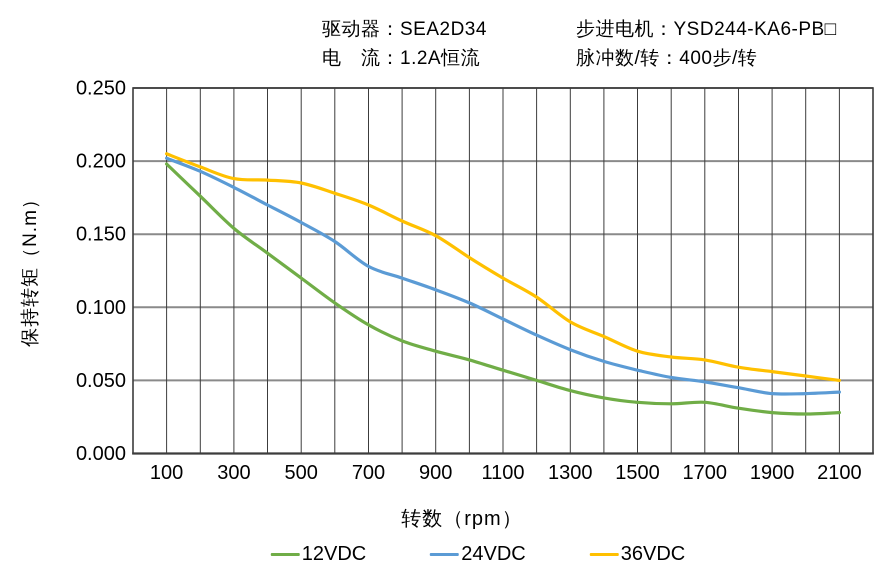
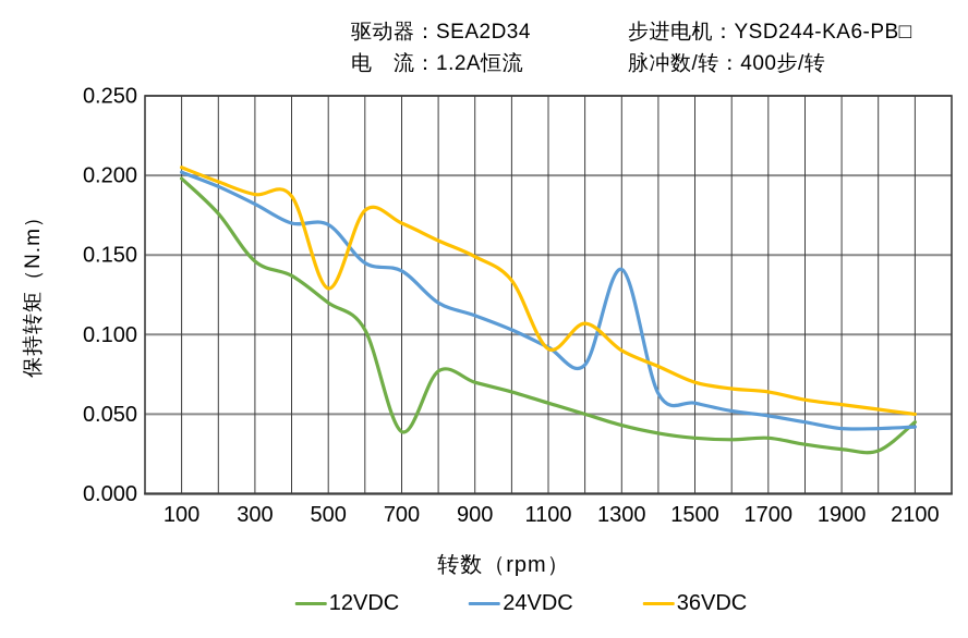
12VDC/300: 0.154 -> 0.146
24VDC/500: 0.158 -> 0.169
36VDC/500: 0.185 -> 0.129
12VDC/700: 0.088 -> 0.039
24VDC/700: 0.128 -> 0.140
36VDC/1100: 0.120 -> 0.091
24VDC/1300: 0.071 -> 0.141
12VDC/2100: 0.028 -> 0.045
